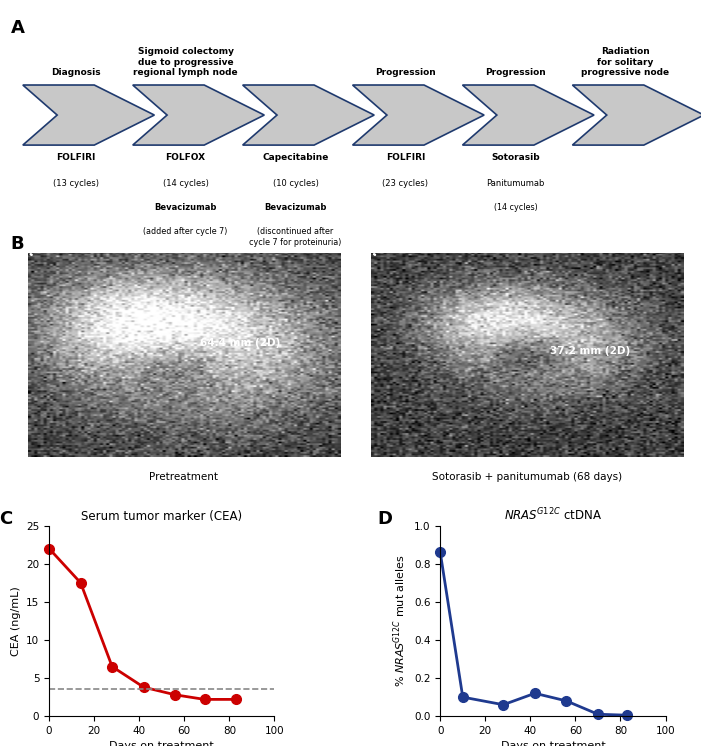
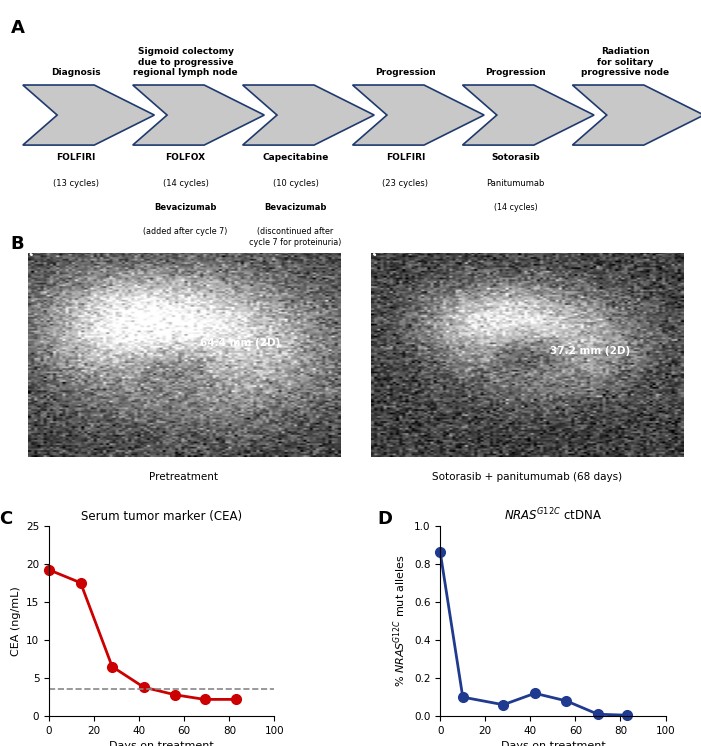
Serum tumor marker (CEA)/0: 22.0 -> 19.2
